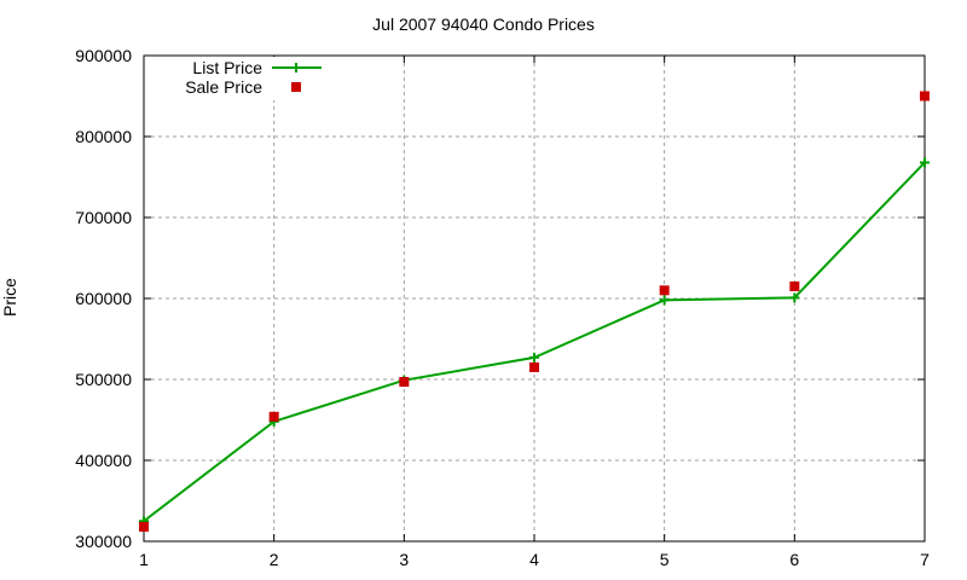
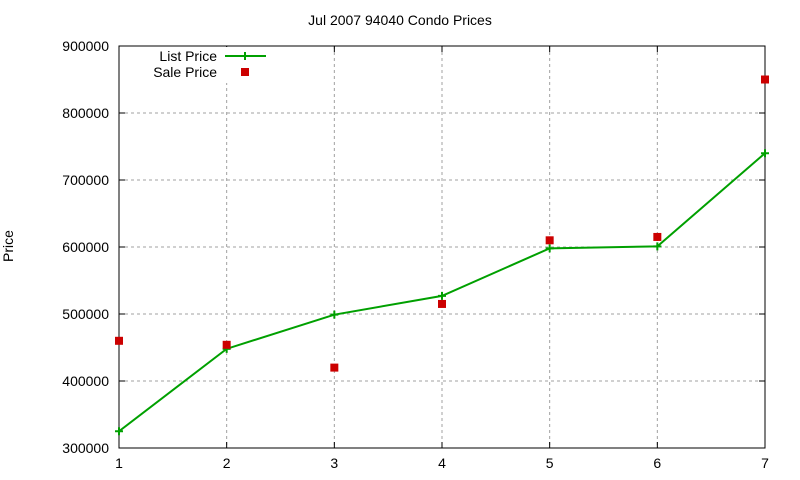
Sale Price/1: 320000 -> 460000
Sale Price/3: 500000 -> 420000
List Price/7: 770000 -> 740000
